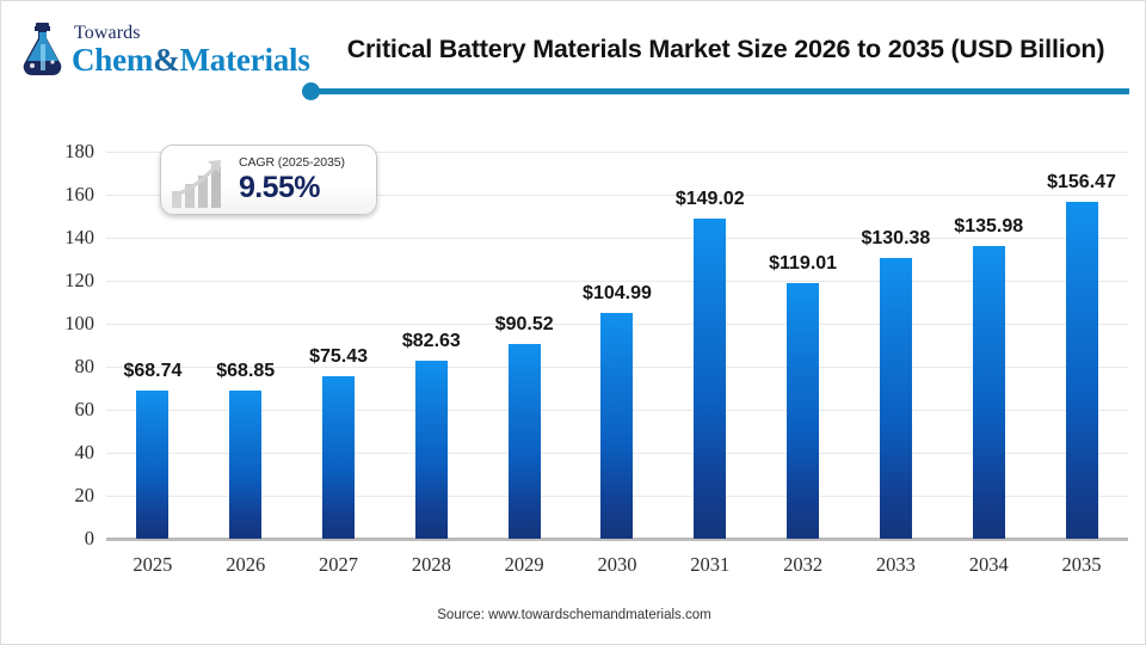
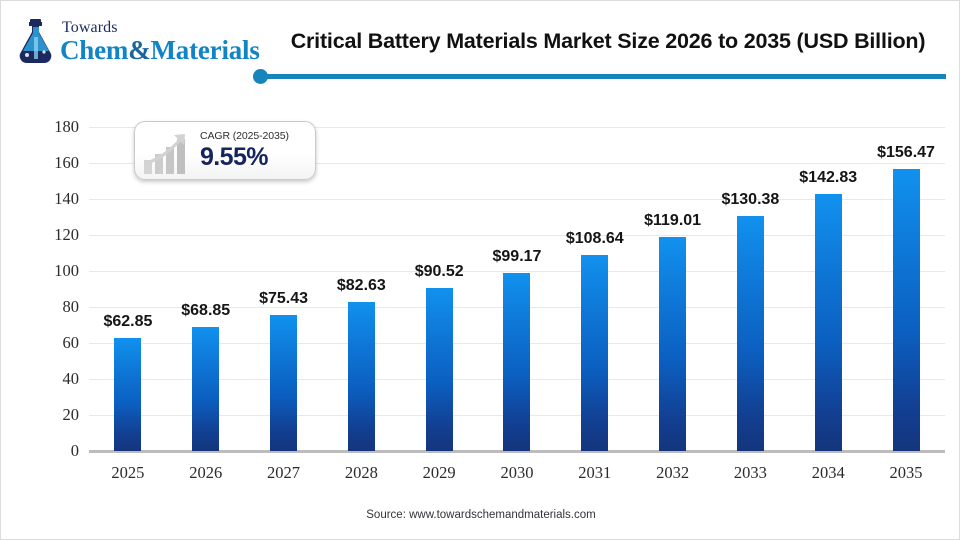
2025: $68.74 -> $62.85
2030: $104.99 -> $99.17
2031: $149.02 -> $108.64
2034: $135.98 -> $142.83
